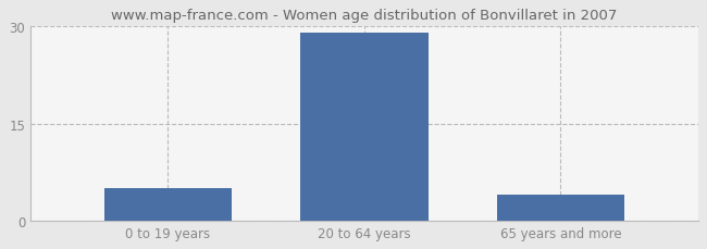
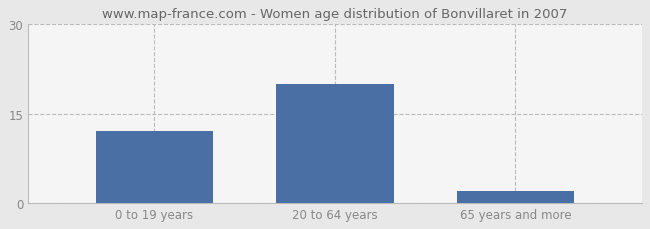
0 to 19 years: 5 -> 12
20 to 64 years: 29 -> 20
65 years and more: 4 -> 2
